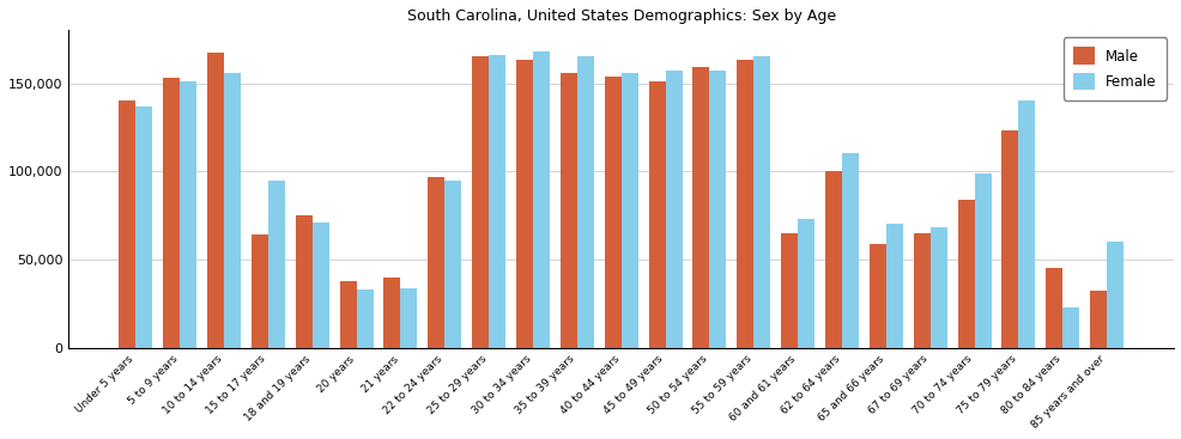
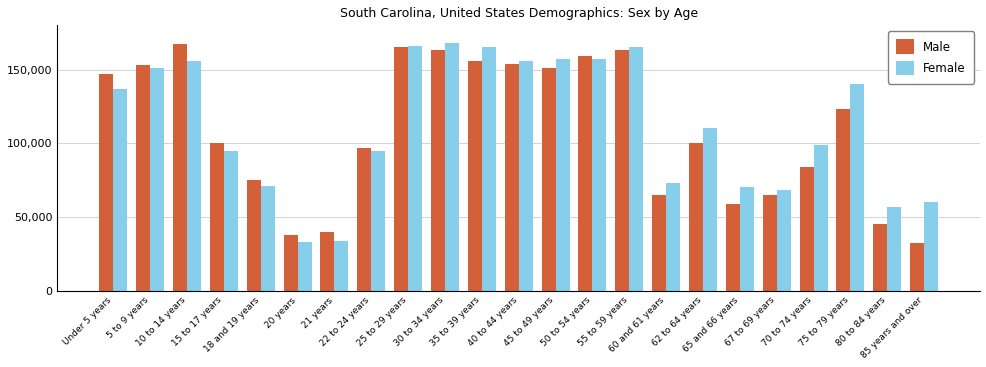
Male/Under 5 years: 140,000 -> 147,000
Male/15 to 17 years: 64,000 -> 100,000
Female/80 to 84 years: 23,000 -> 57,000
